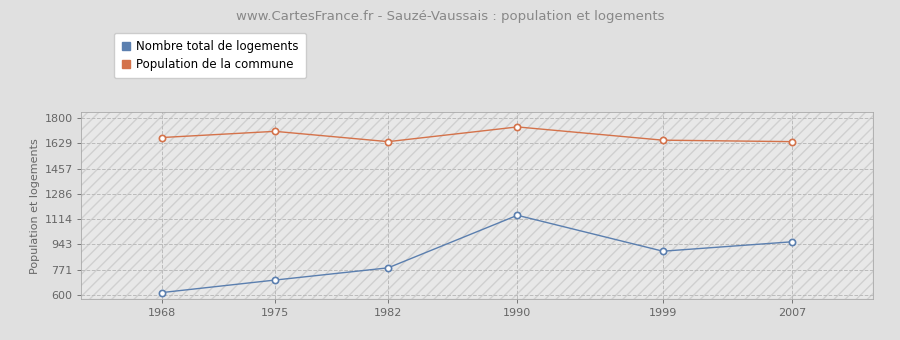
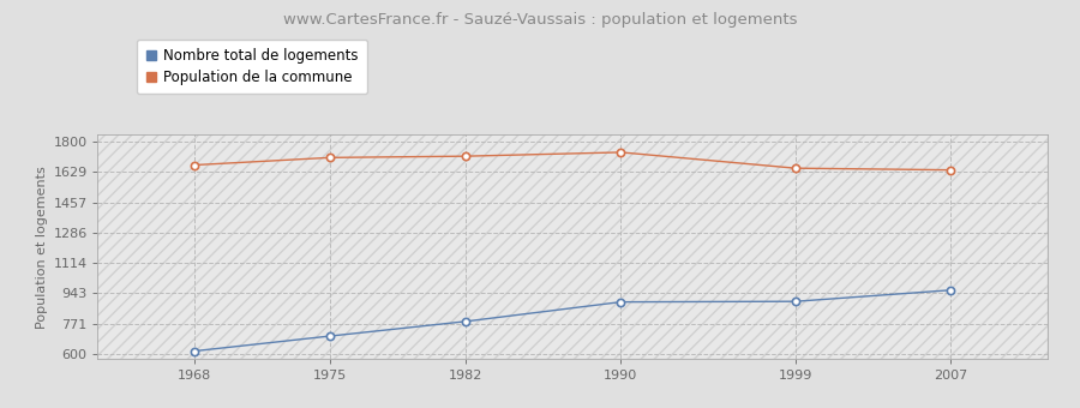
Population de la commune/1982: 1640 -> 1720
Nombre total de logements/1990: 1140 -> 890
